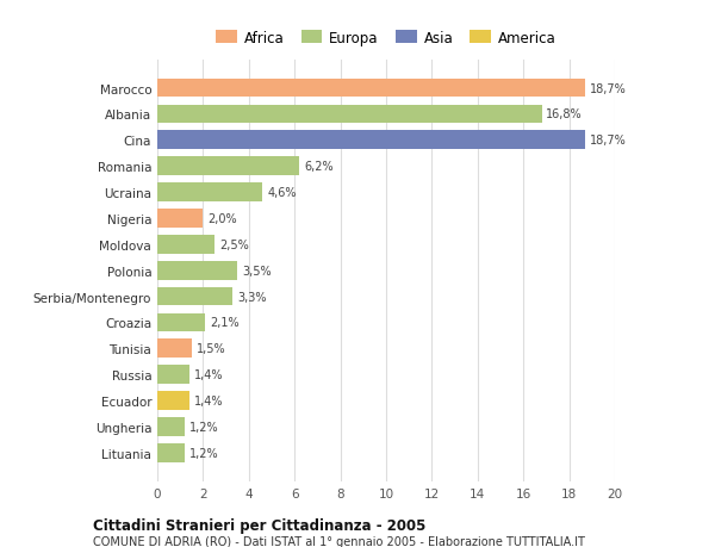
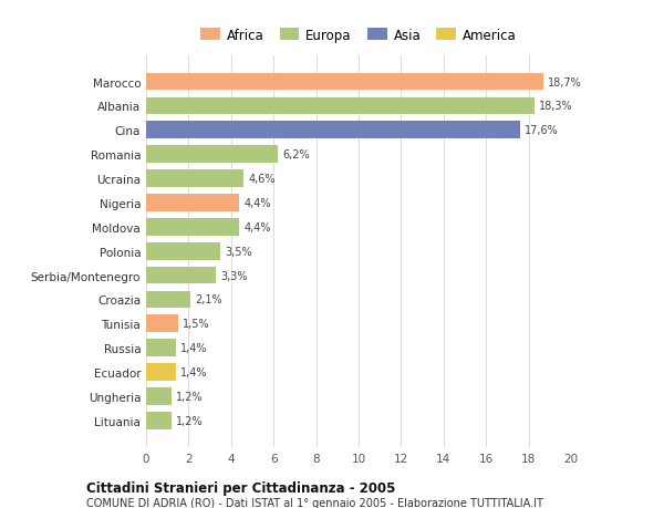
Albania: 16,8% -> 18,3%
Cina: 18,7% -> 17,6%
Nigeria: 2,0% -> 4,4%
Moldova: 2,5% -> 4,4%
